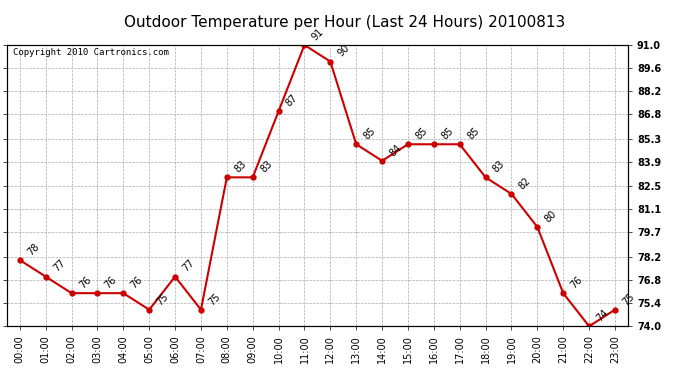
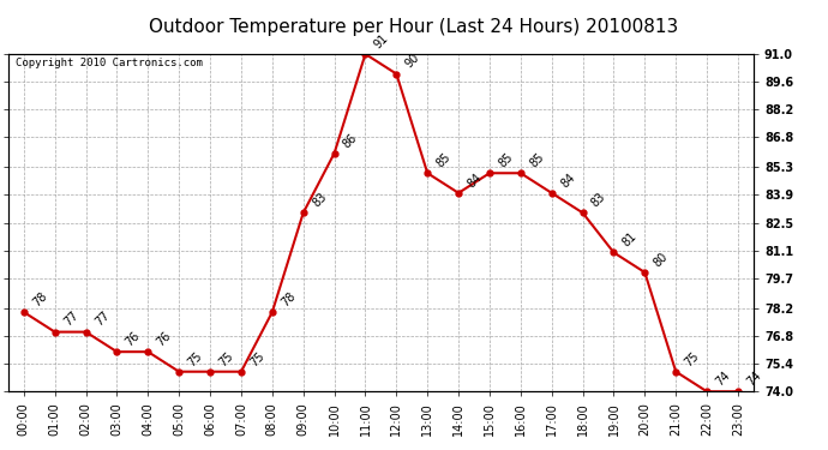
02:00: 76 -> 77
06:00: 77 -> 75
08:00: 83 -> 78
10:00: 87 -> 86
17:00: 85 -> 84
19:00: 82 -> 81
21:00: 76 -> 75
23:00: 75 -> 74
